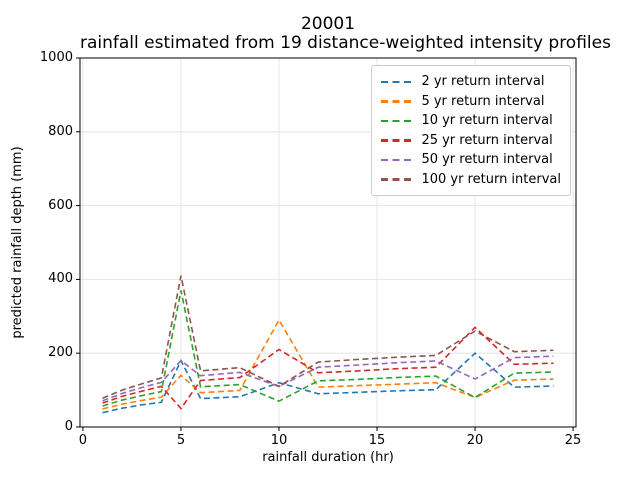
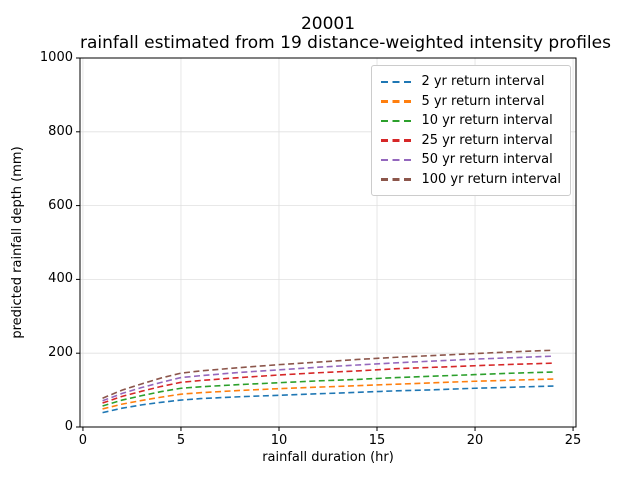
2 yr return interval/5: 180 -> 70
5 yr return interval/5: 140 -> 90
10 yr return interval/5: 370 -> 100
25 yr return interval/5: 50 -> 120
50 yr return interval/5: 180 -> 130
100 yr return interval/5: 410 -> 150
2 yr return interval/10: 120 -> 90
5 yr return interval/10: 290 -> 100
10 yr return interval/10: 70 -> 120
25 yr return interval/10: 210 -> 140
50 yr return interval/10: 110 -> 160
100 yr return interval/10: 110 -> 170
2 yr return interval/20: 200 -> 100
5 yr return interval/20: 80 -> 120
10 yr return interval/20: 80 -> 140
25 yr return interval/20: 270 -> 170
50 yr return interval/20: 130 -> 180
100 yr return interval/20: 260 -> 200
